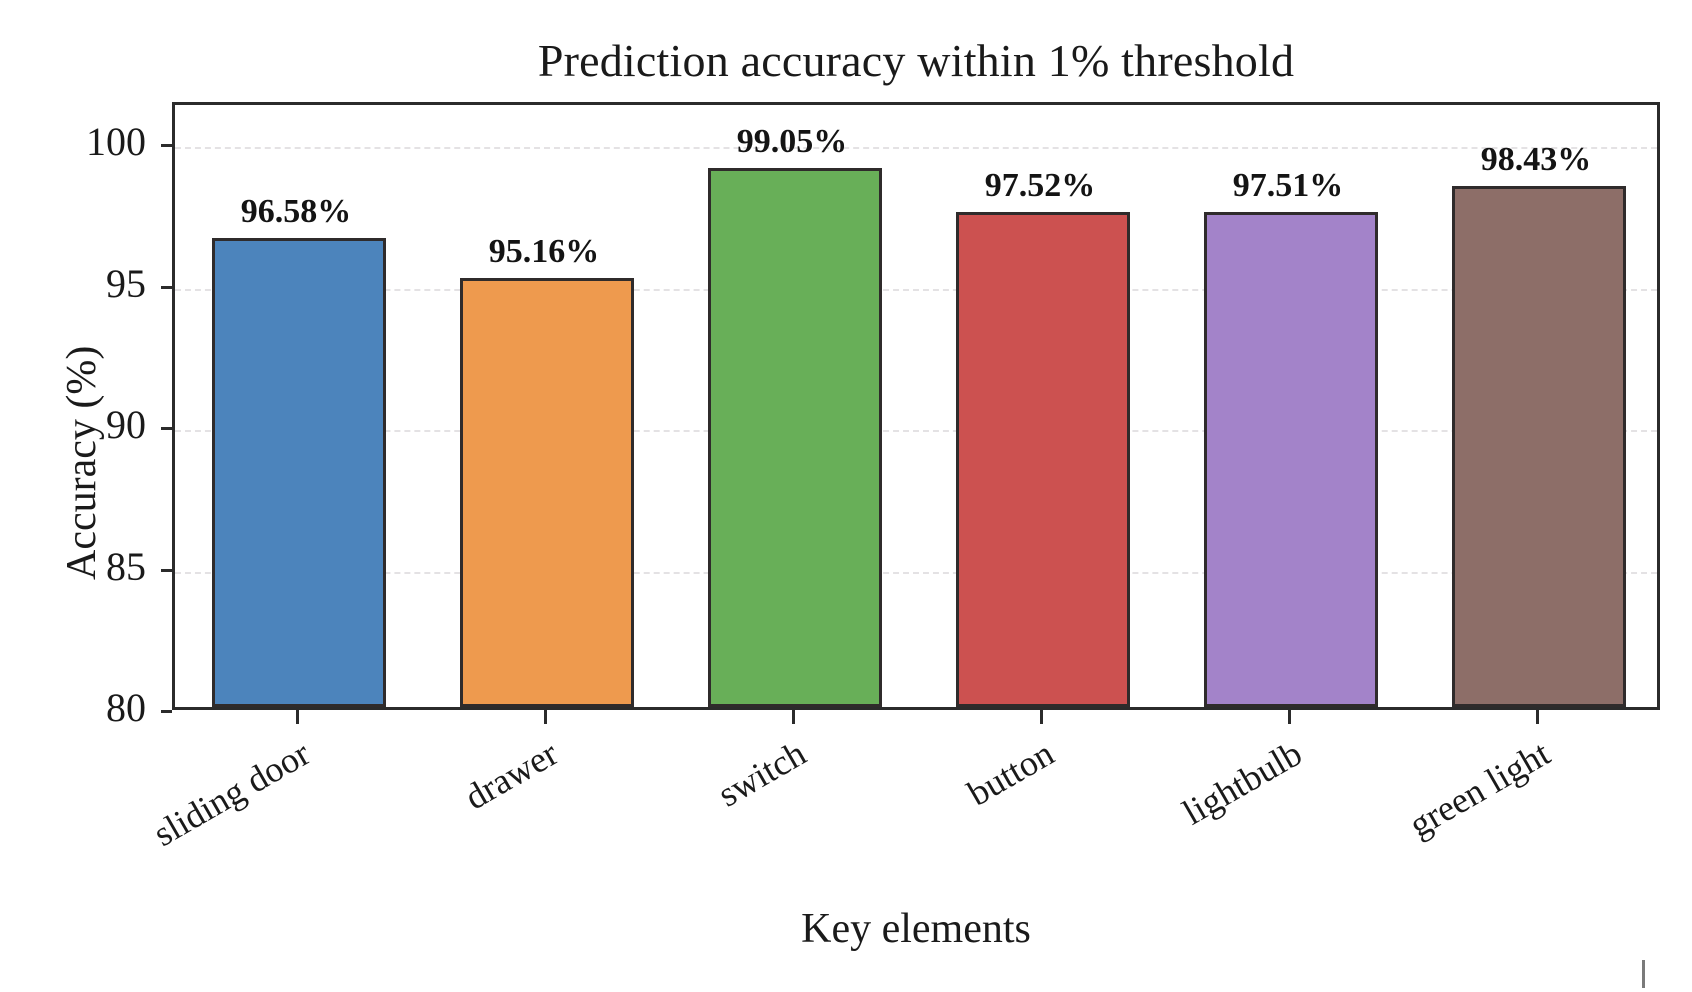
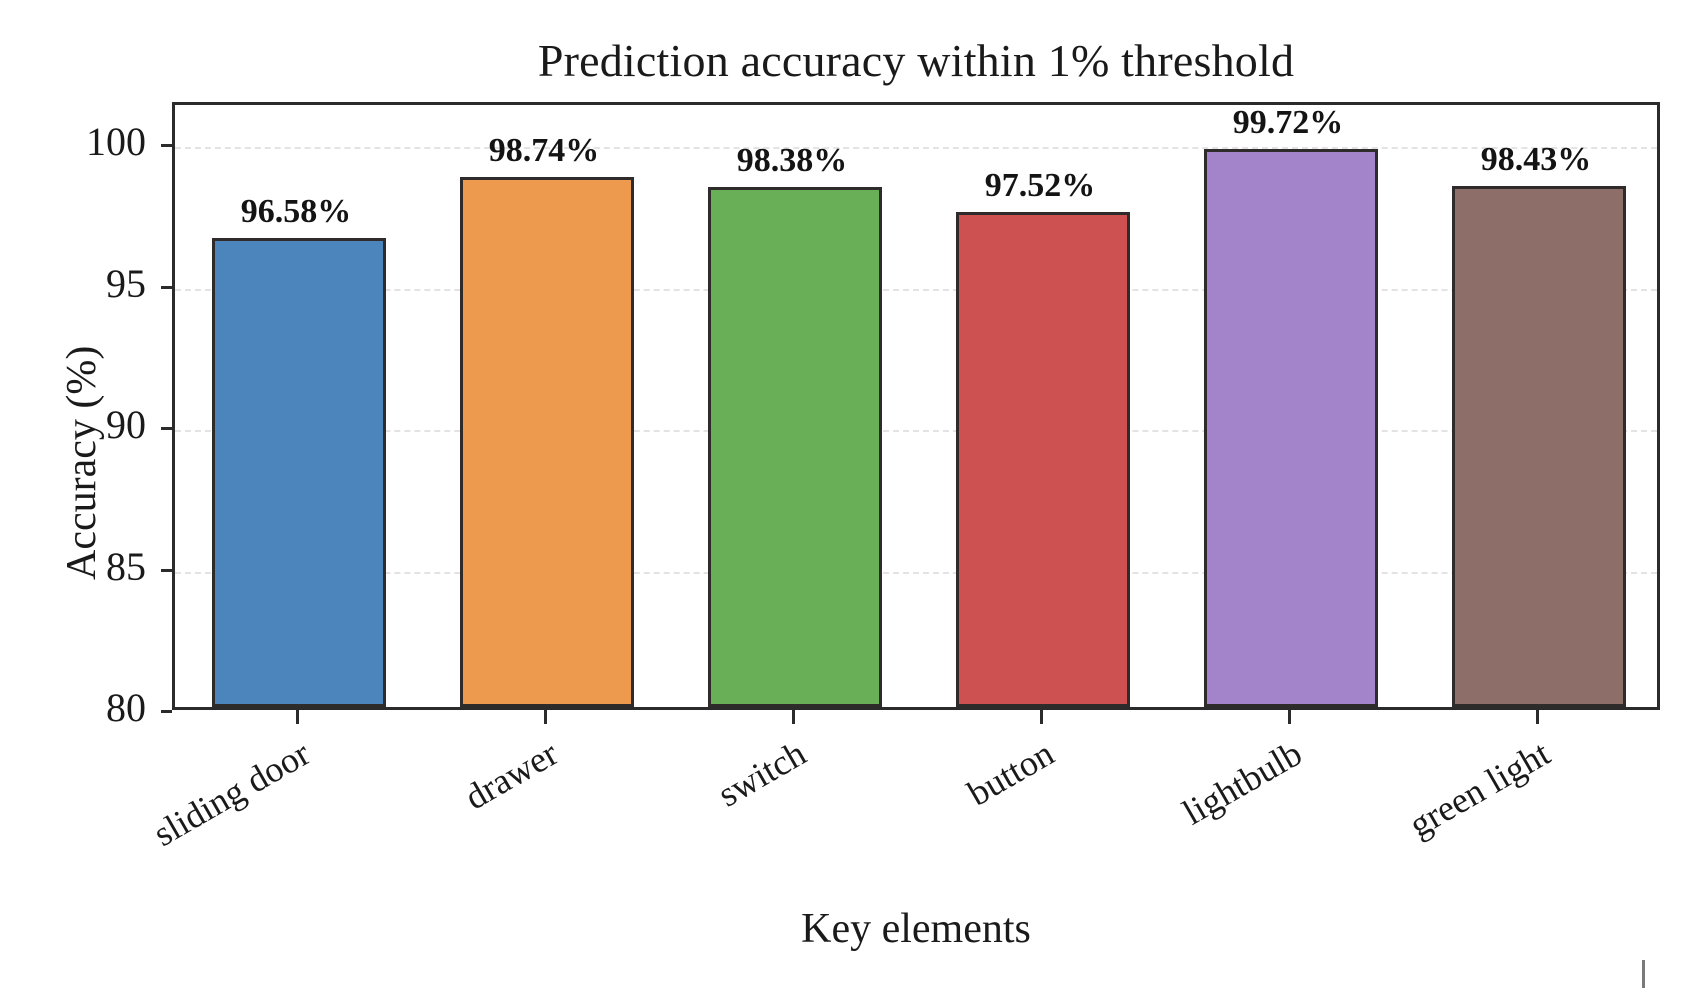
drawer: 95.16% -> 98.74%
switch: 99.05% -> 98.38%
lightbulb: 97.51% -> 99.72%
